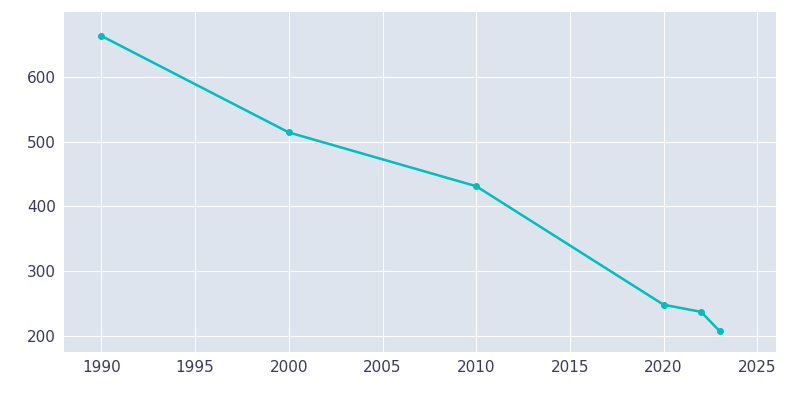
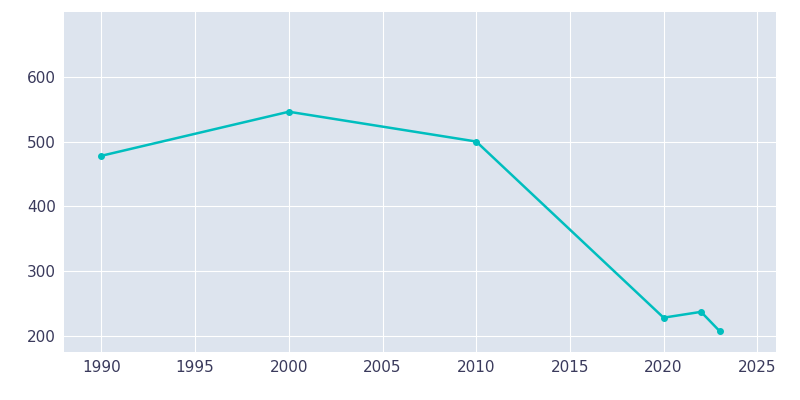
1990: 663 -> 478
2000: 514 -> 546
2010: 431 -> 500
2020: 248 -> 228
